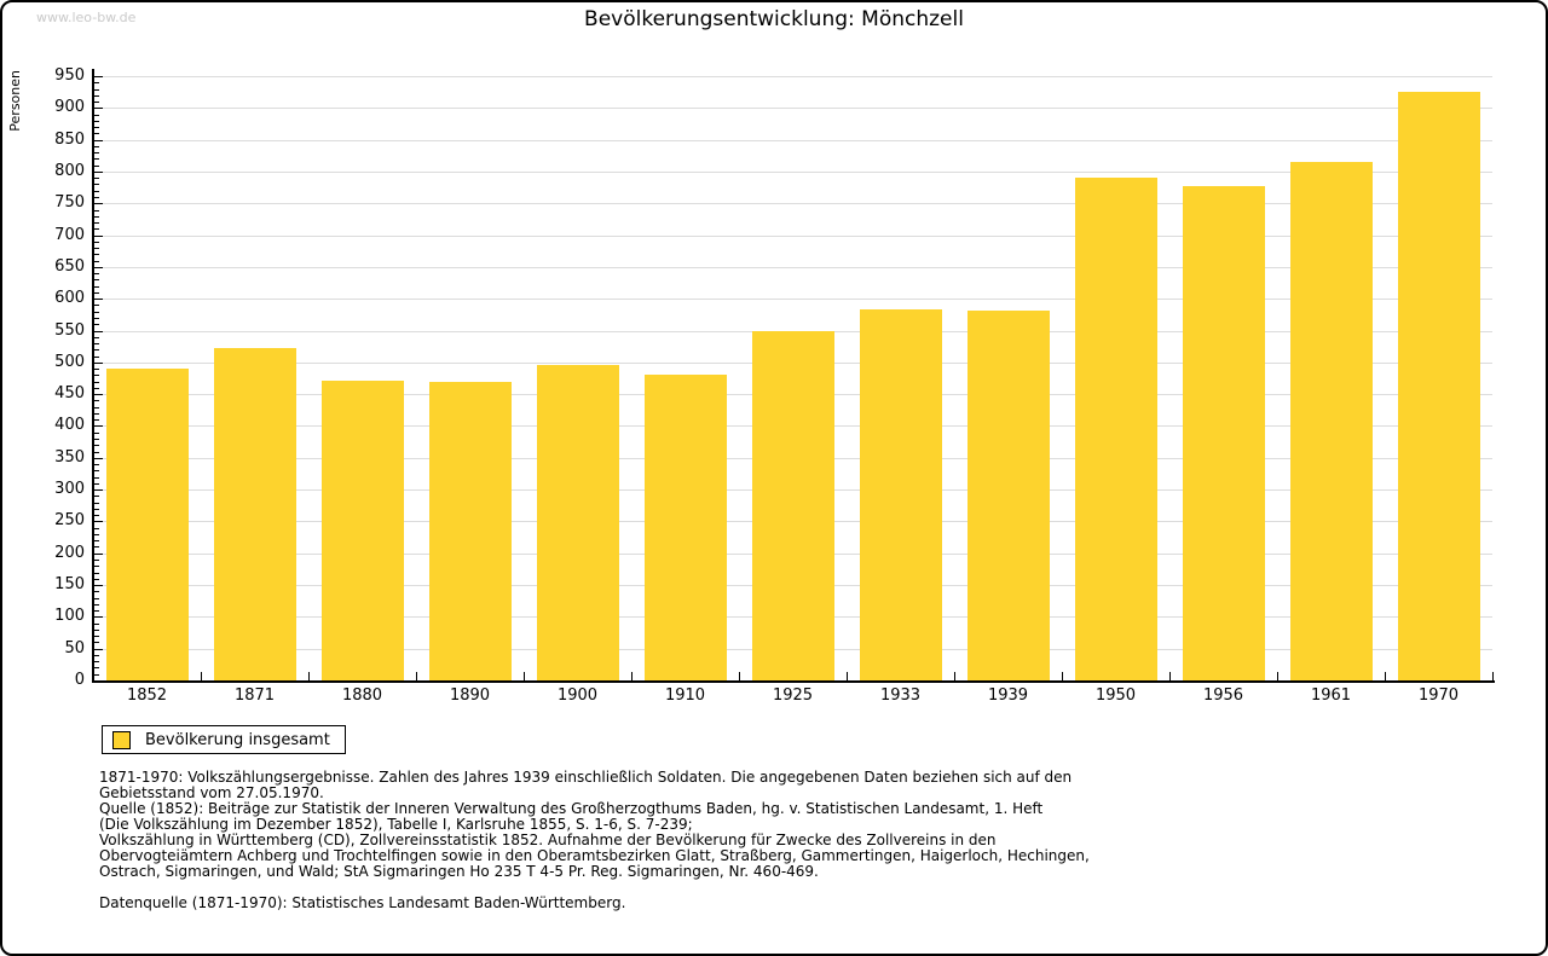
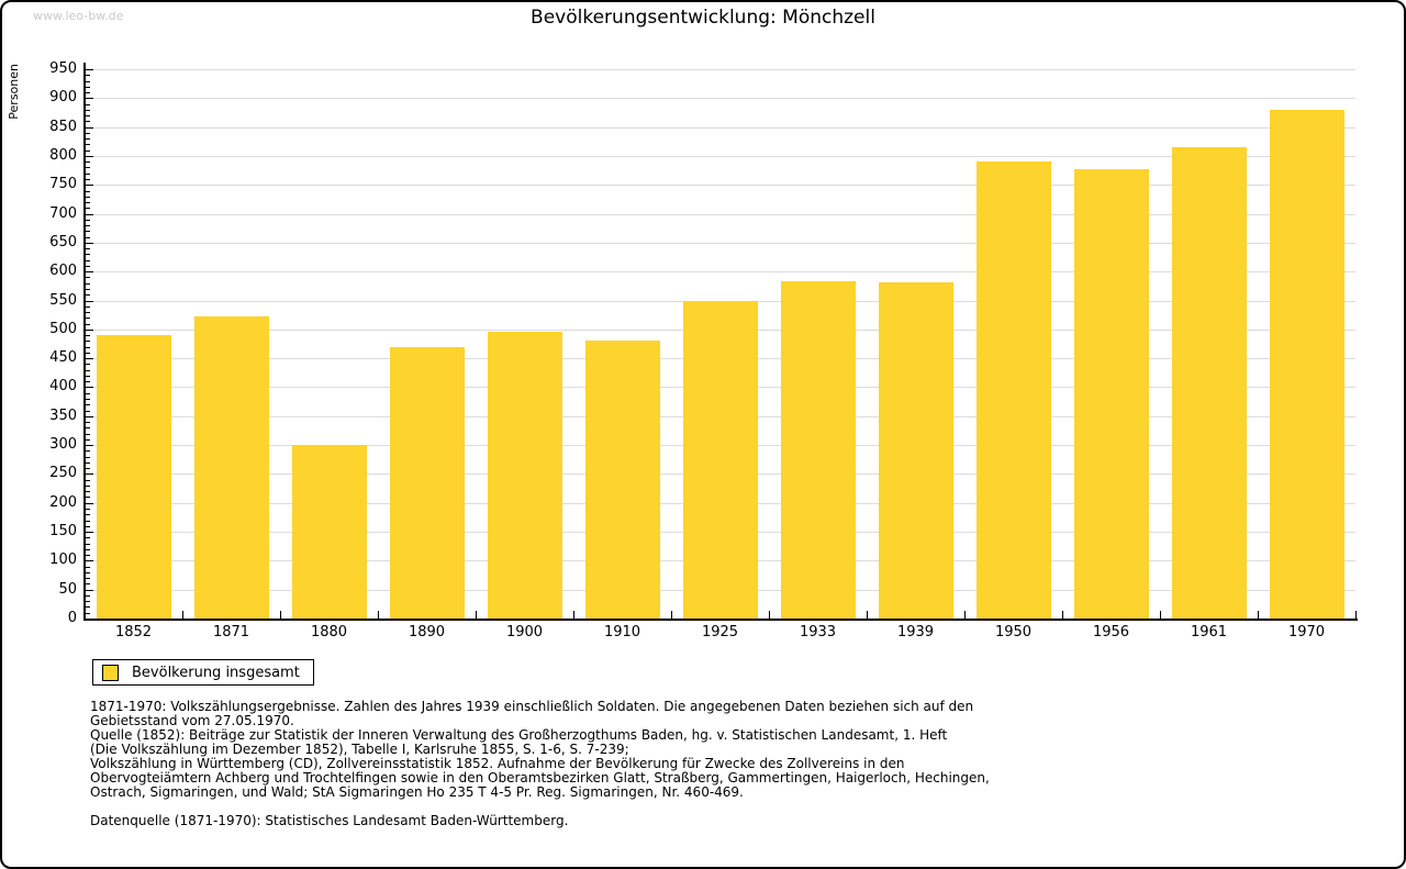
1880: 470 -> 300
1970: 920 -> 880
